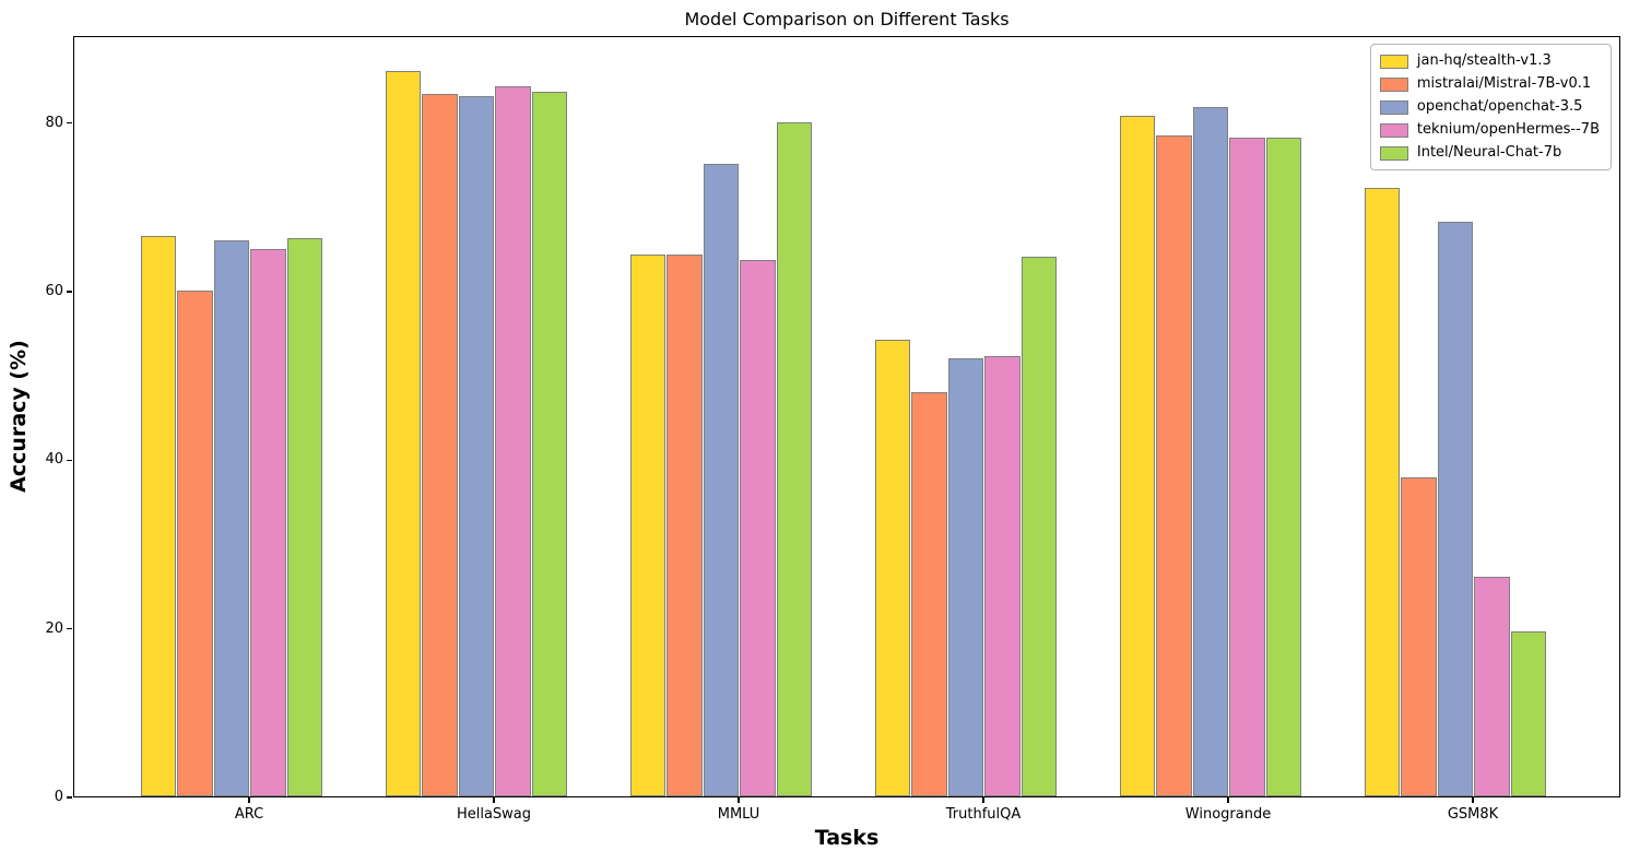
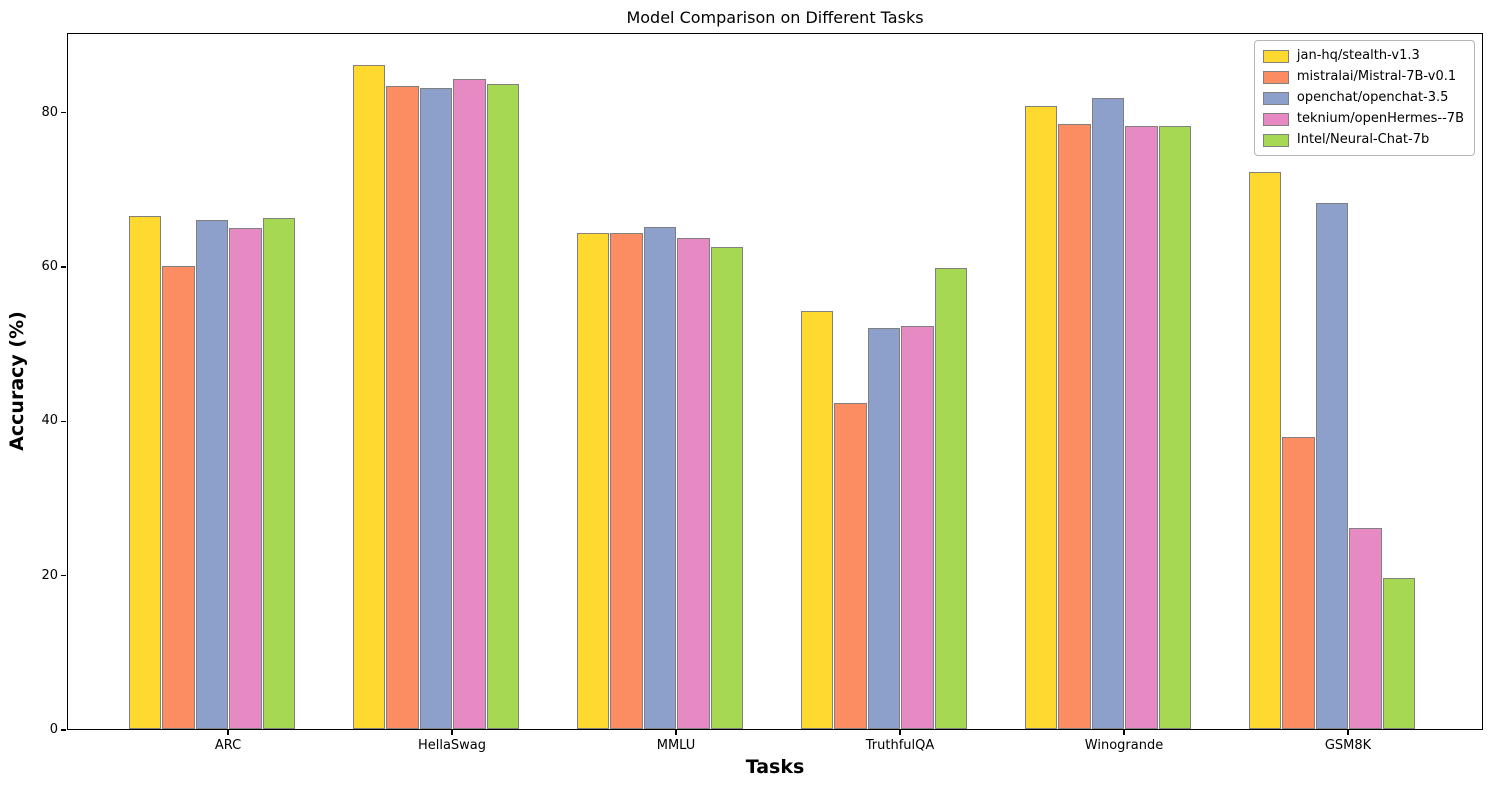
openchat/openchat-3.5/MMLU: 75 -> 65
Intel/Neural-Chat-7b/MMLU: 80 -> 62
mistralai/Mistral-7B-v0.1/TruthfulQA: 48 -> 42
Intel/Neural-Chat-7b/TruthfulQA: 64 -> 60
